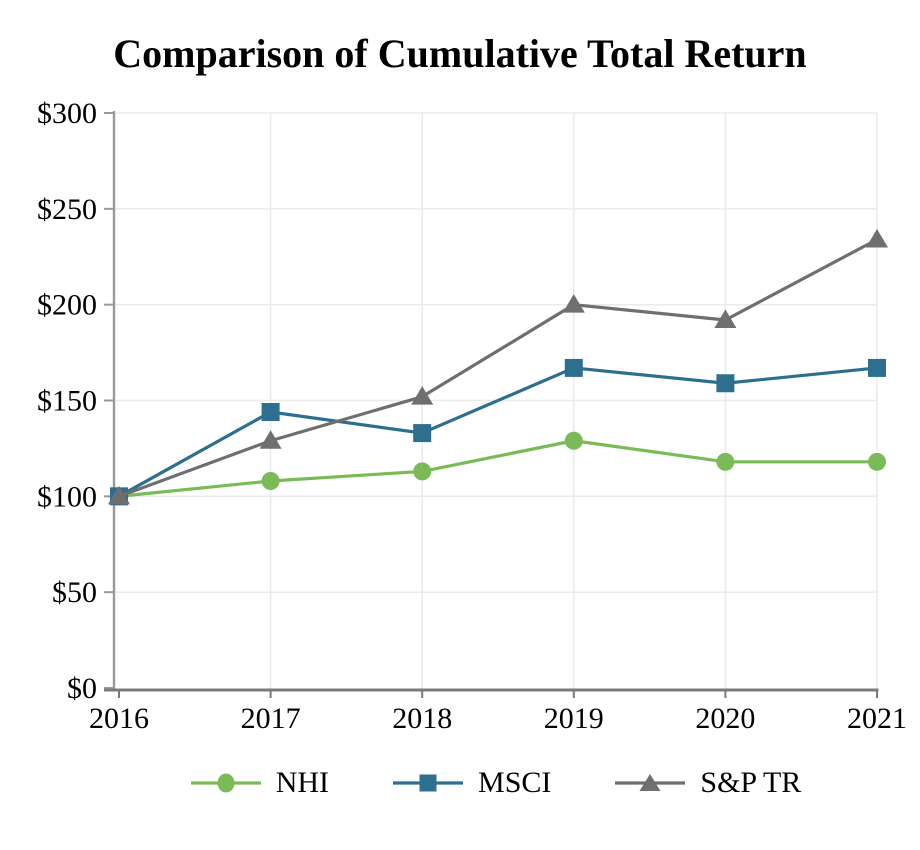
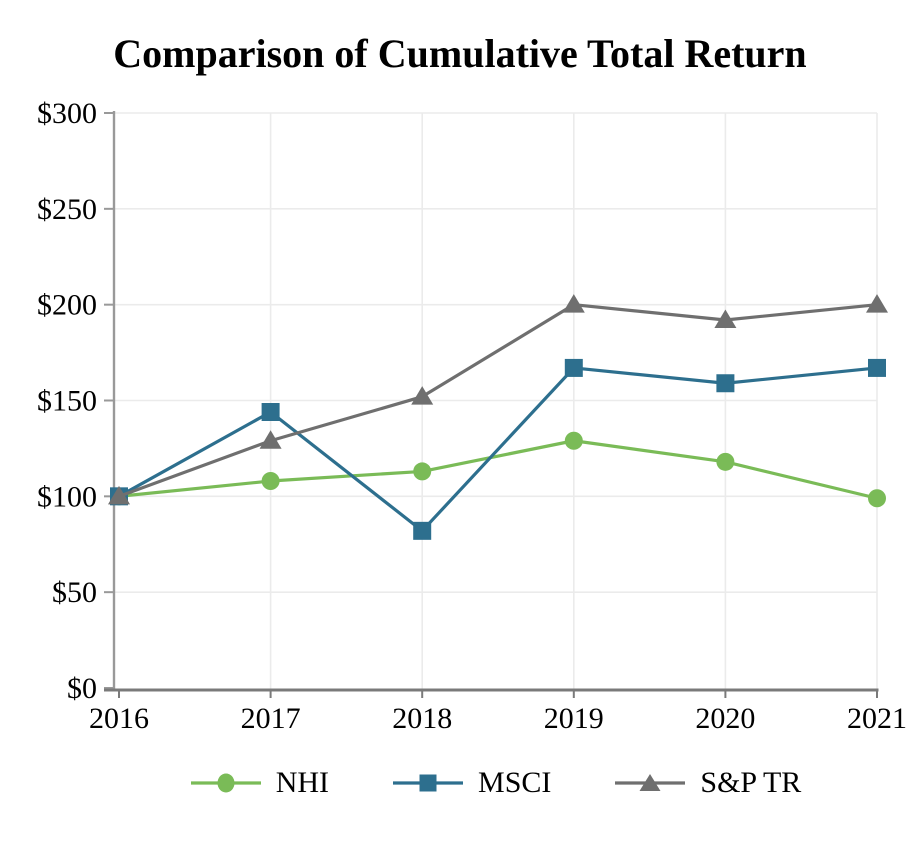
MSCI/2018: $133 -> $82
NHI/2021: $118 -> $99
S&P TR/2021: $234 -> $200
